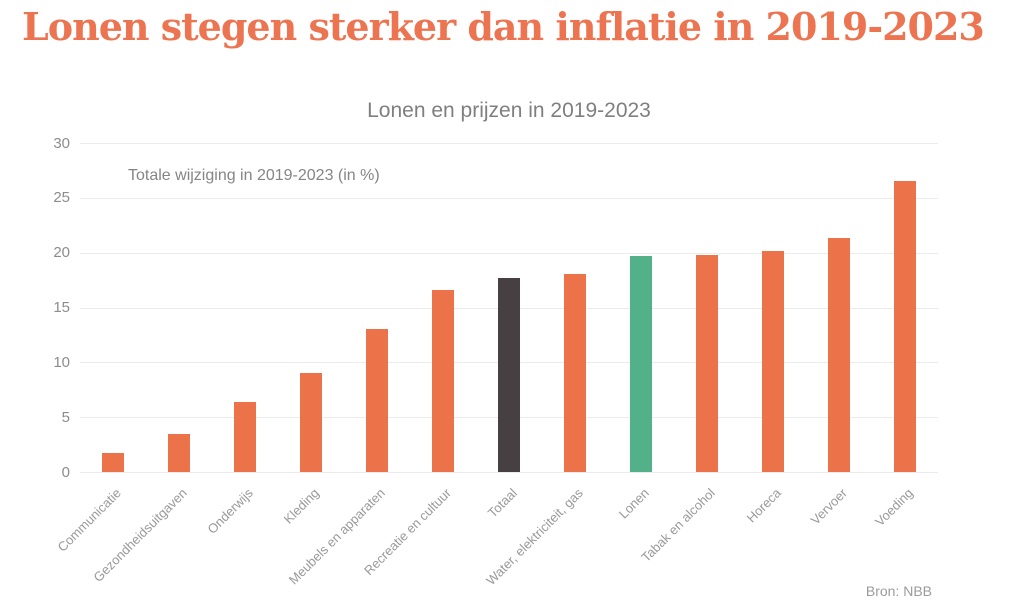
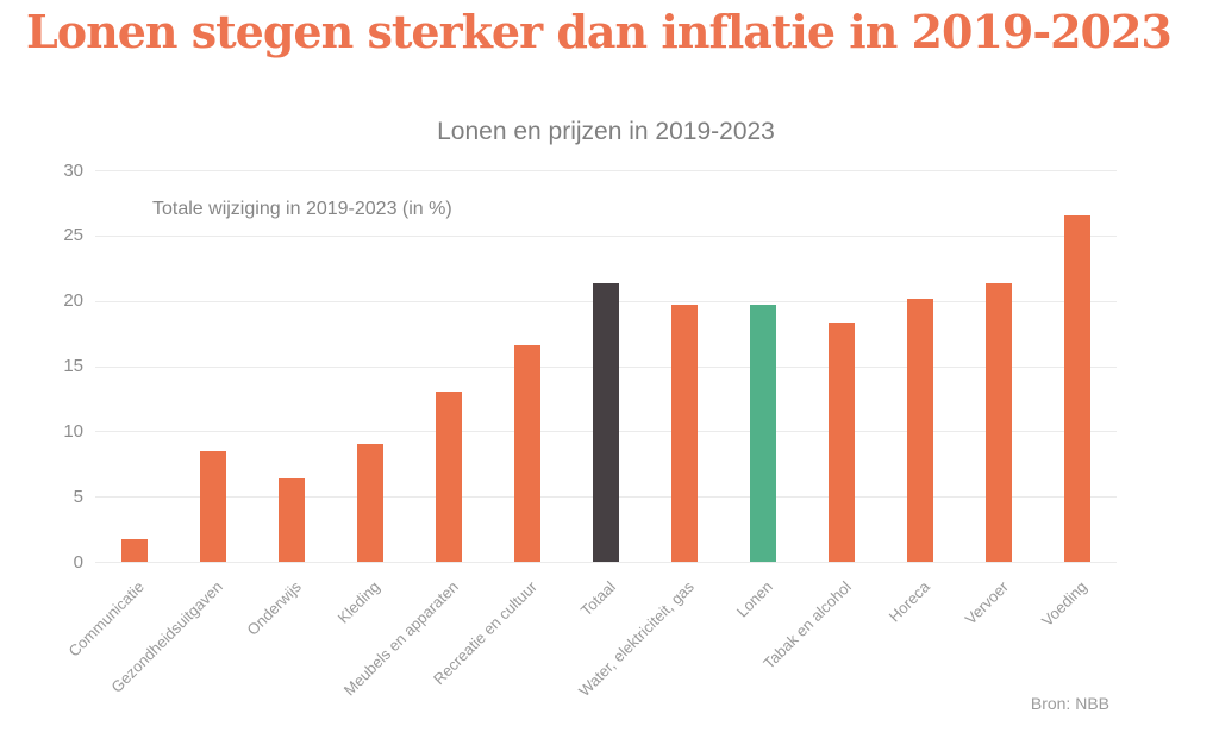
Gezondheidsuitgaven: 3.5 -> 8.5
Totaal: 17.7 -> 21.4
Water, elektriciteit, gas: 18.1 -> 19.7
Tabak en alcohol: 19.8 -> 18.4
